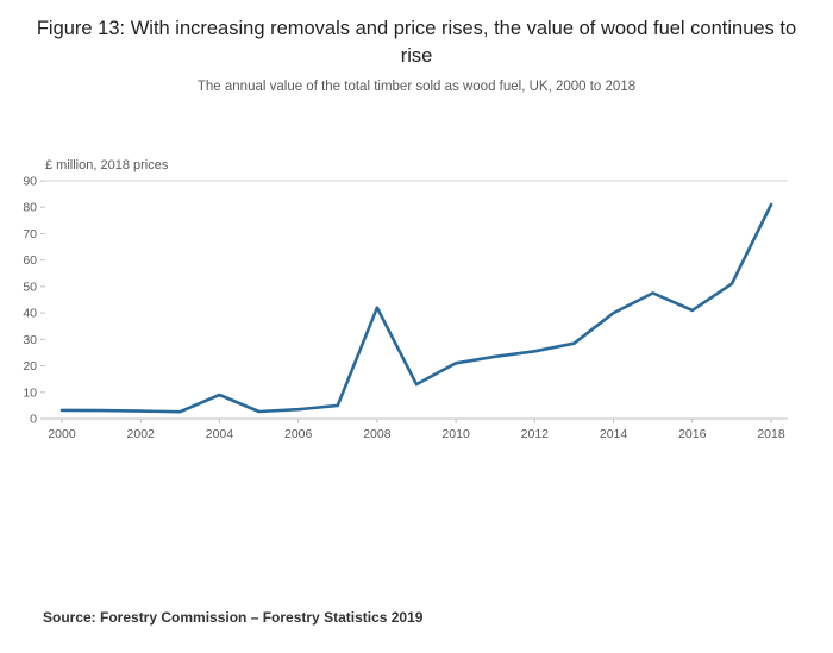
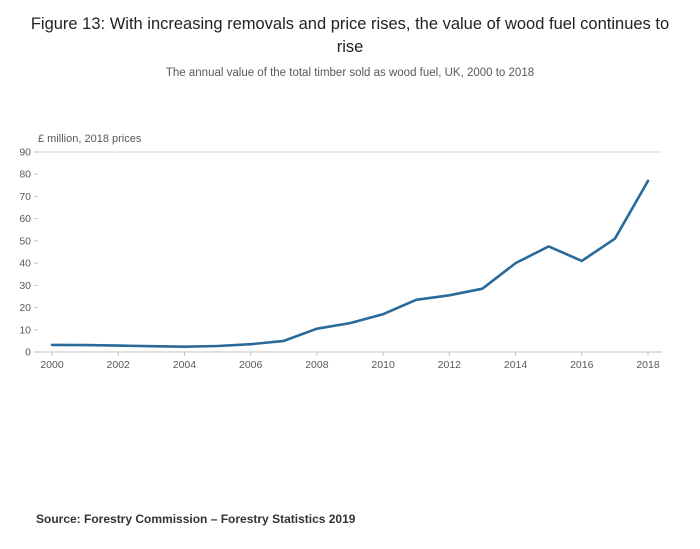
2004: 9 -> 2
2008: 42 -> 10
2010: 21 -> 17
2018: 81 -> 77
